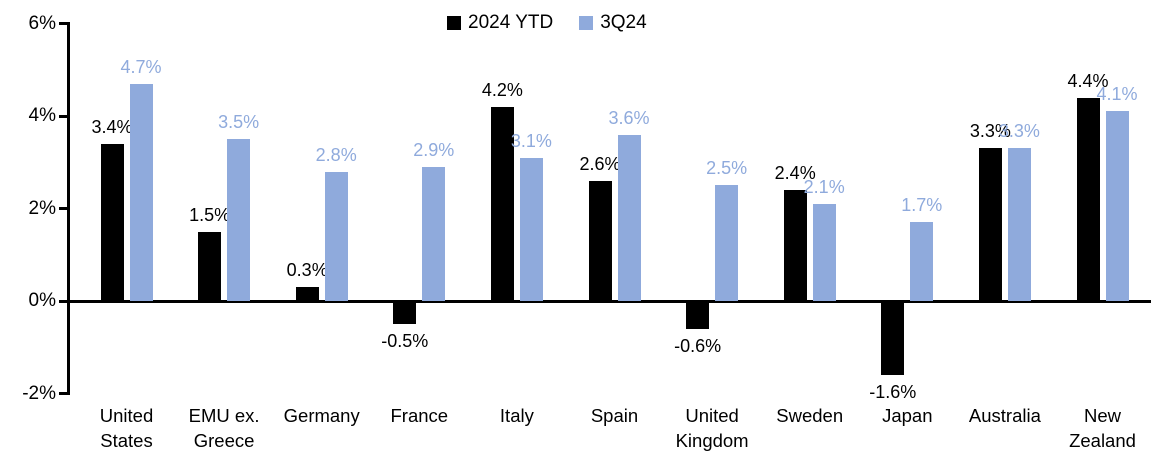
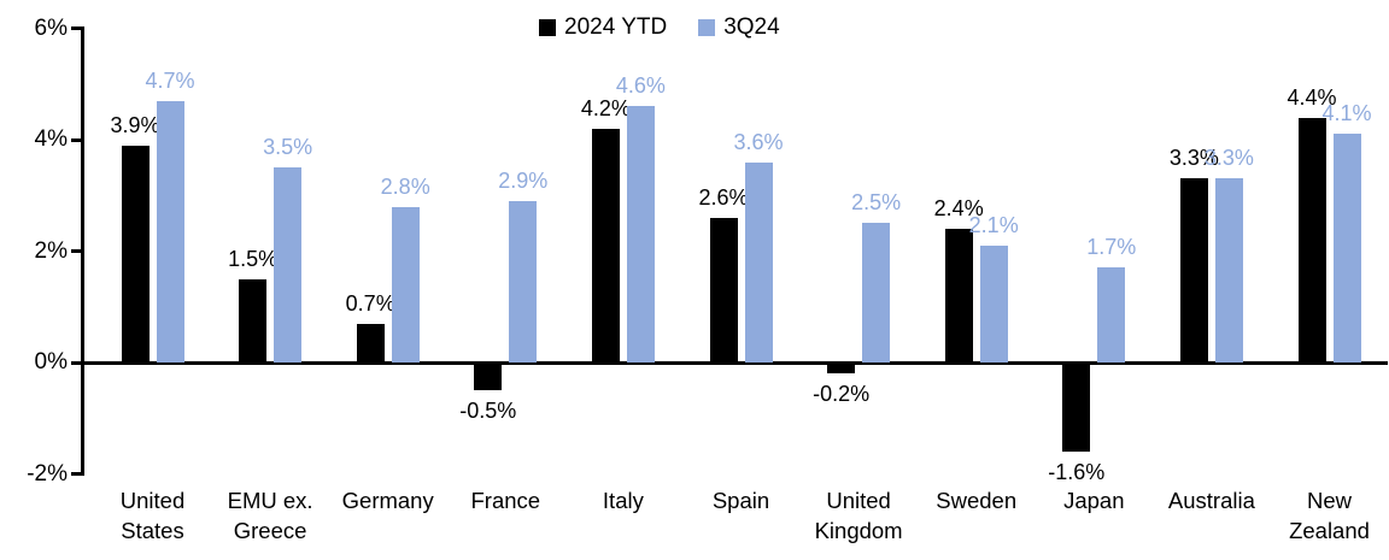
2024 YTD/United States: 3.4% -> 3.9%
2024 YTD/Germany: 0.3% -> 0.7%
3Q24/Italy: 3.1% -> 4.6%
2024 YTD/United Kingdom: -0.6% -> -0.2%
